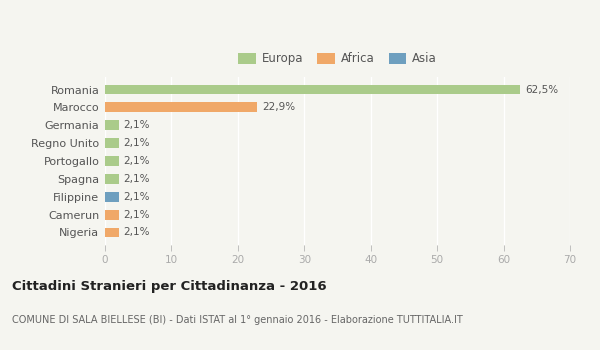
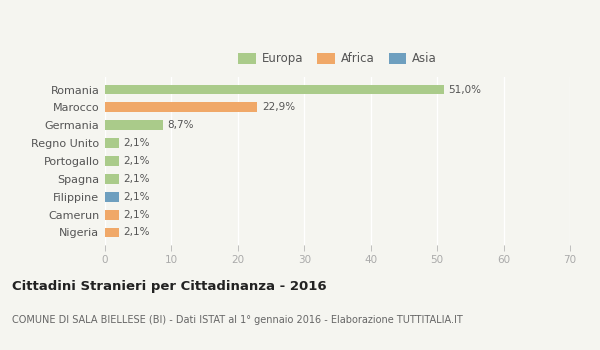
Romania: 62,5% -> 51,0%
Germania: 2,1% -> 8,7%
